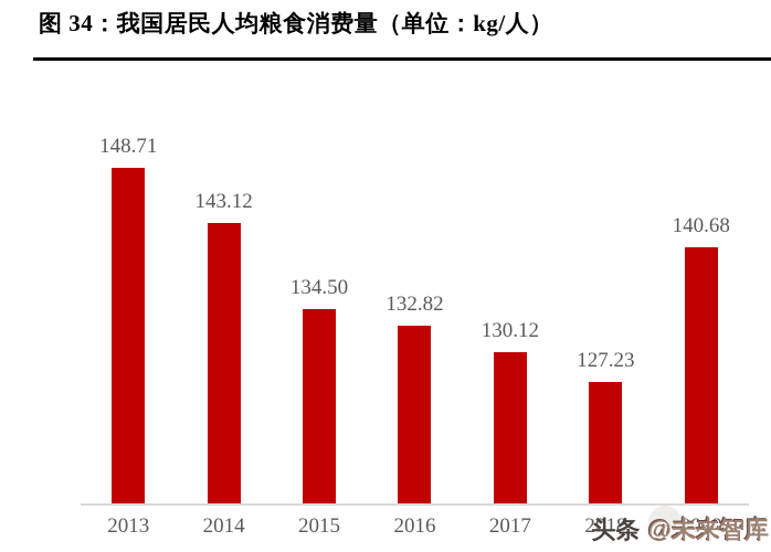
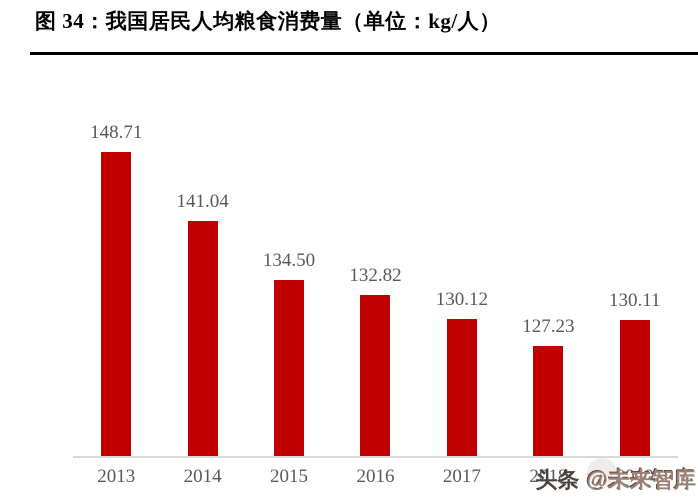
2014: 143.12 -> 141.04
2019: 140.68 -> 130.11
